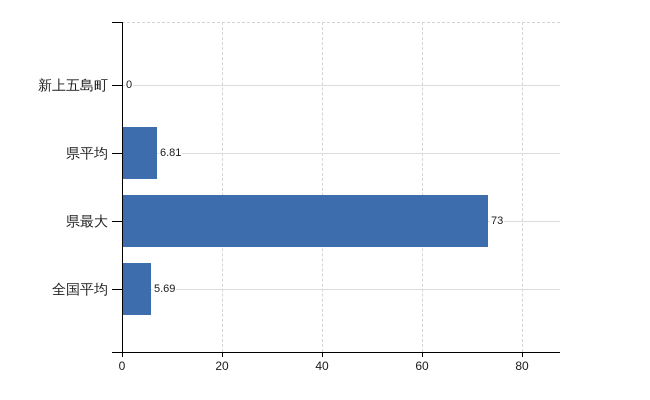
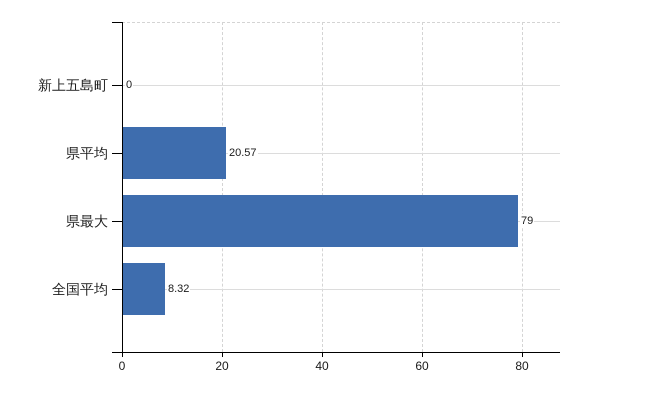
県平均: 6.81 -> 20.57
県最大: 73 -> 79
全国平均: 5.69 -> 8.32
